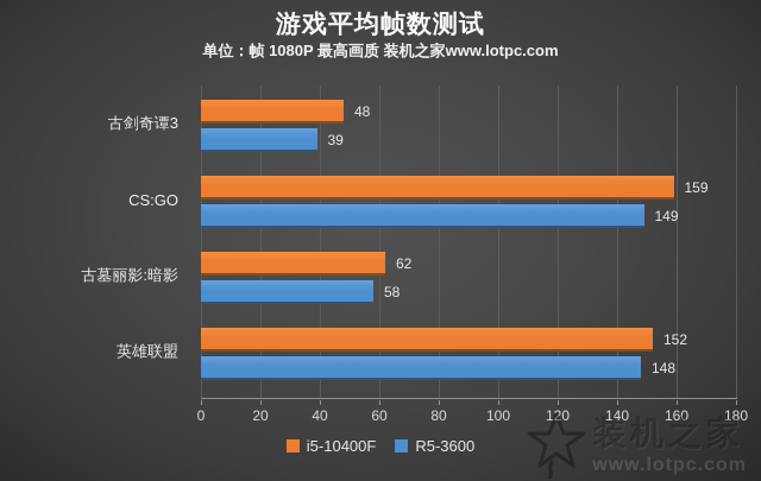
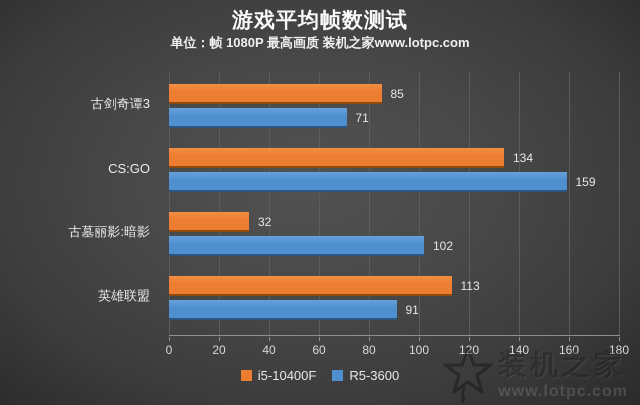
i5-10400F/古剑奇谭3: 48 -> 85
R5-3600/古剑奇谭3: 39 -> 71
i5-10400F/CS:GO: 159 -> 134
R5-3600/CS:GO: 149 -> 159
i5-10400F/古墓丽影:暗影: 62 -> 32
R5-3600/古墓丽影:暗影: 58 -> 102
i5-10400F/英雄联盟: 152 -> 113
R5-3600/英雄联盟: 148 -> 91
